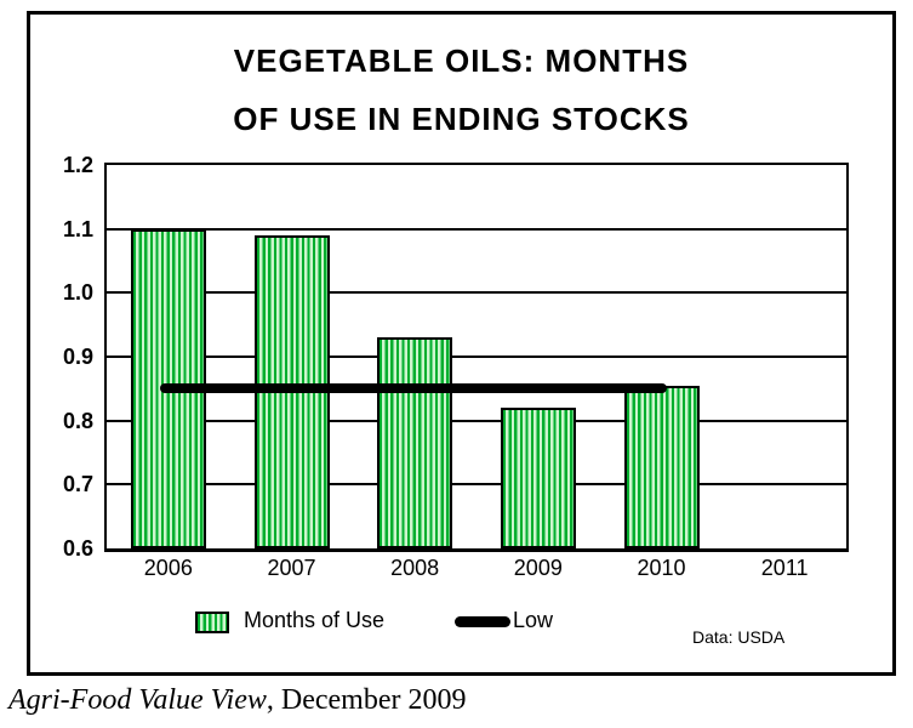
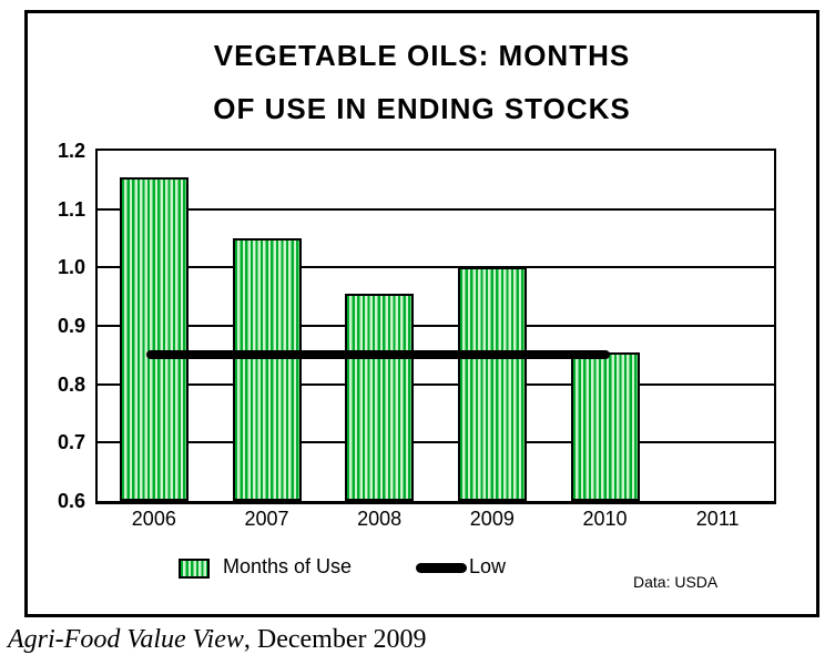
2006: 1.10 -> 1.16
2007: 1.09 -> 1.05
2008: 0.93 -> 0.95
2009: 0.82 -> 1.00
